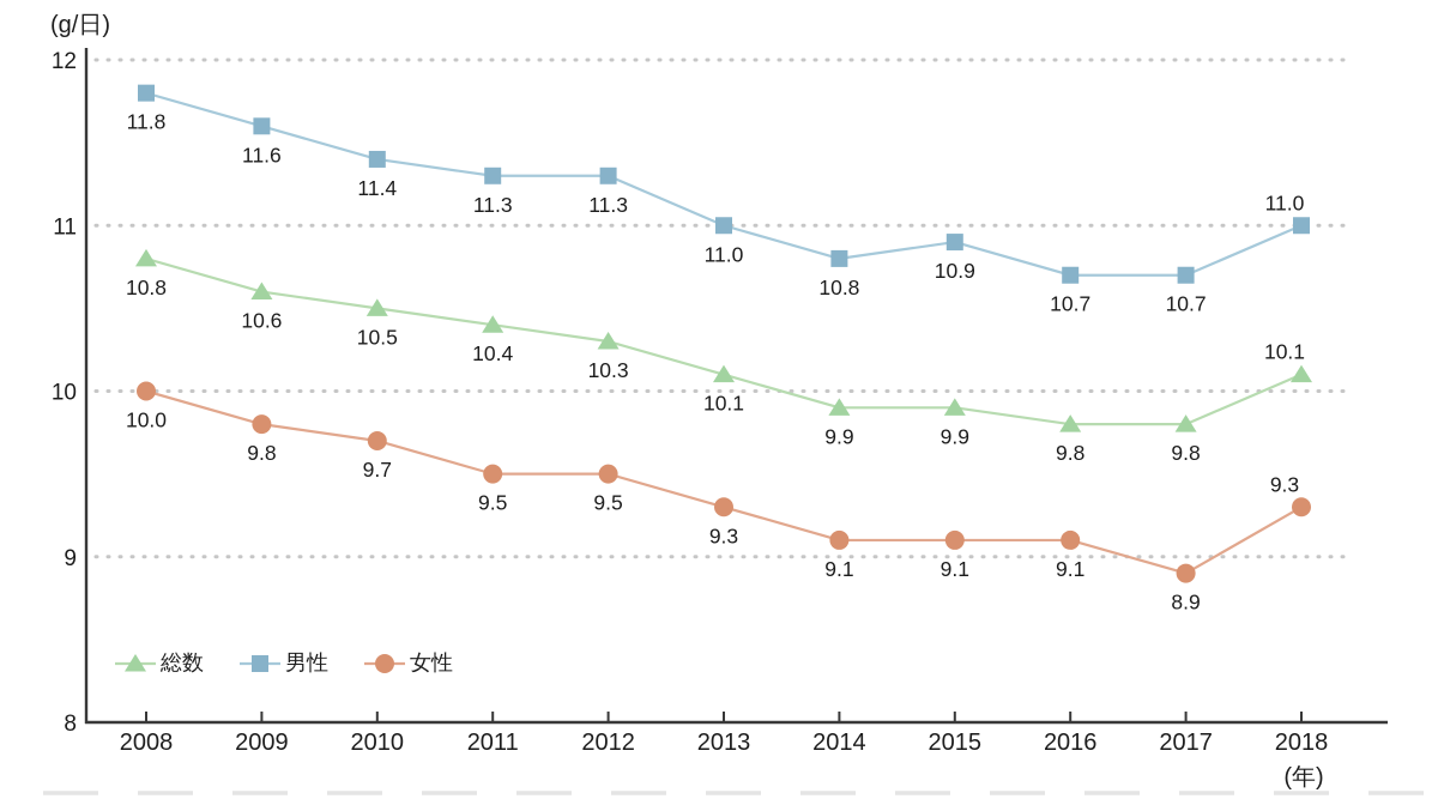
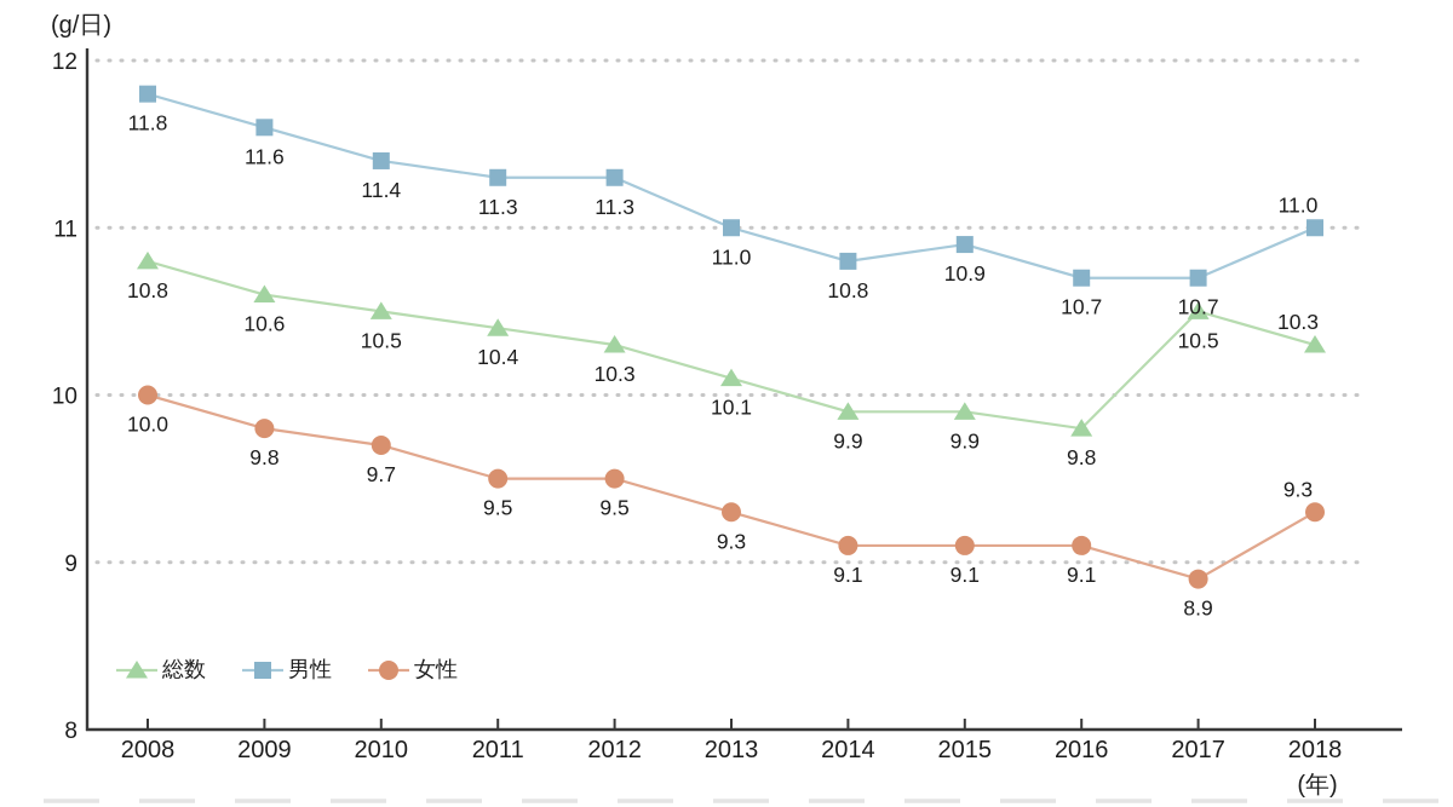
総数/2017: 9.8 -> 10.5
総数/2018: 10.1 -> 10.3
